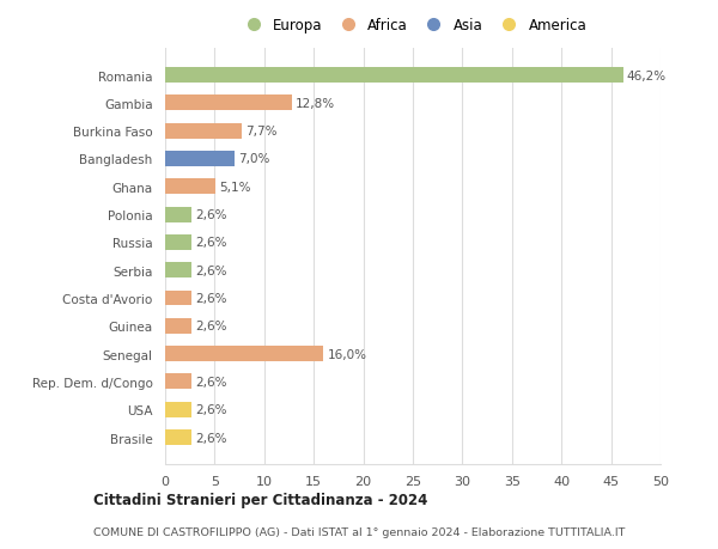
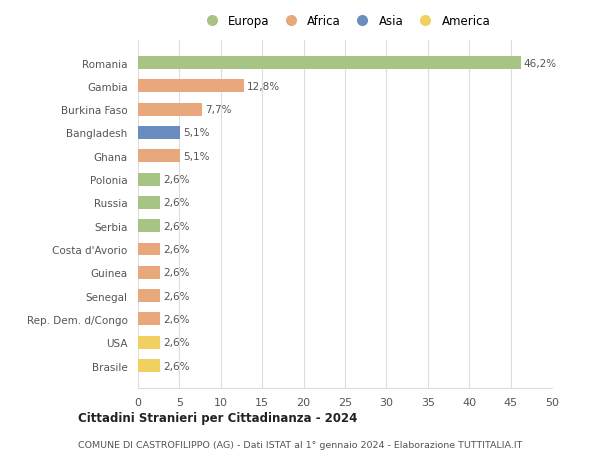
Bangladesh: 7,0% -> 5,1%
Senegal: 16,0% -> 2,6%
